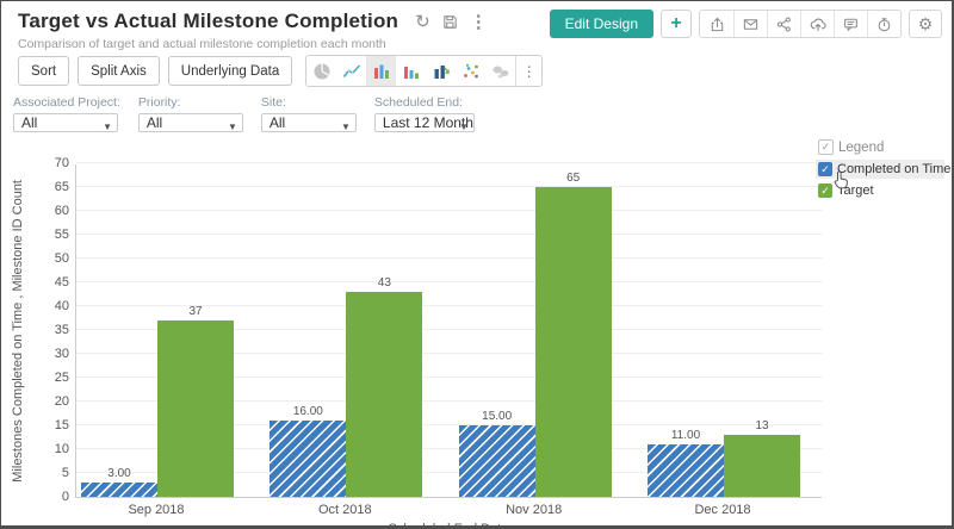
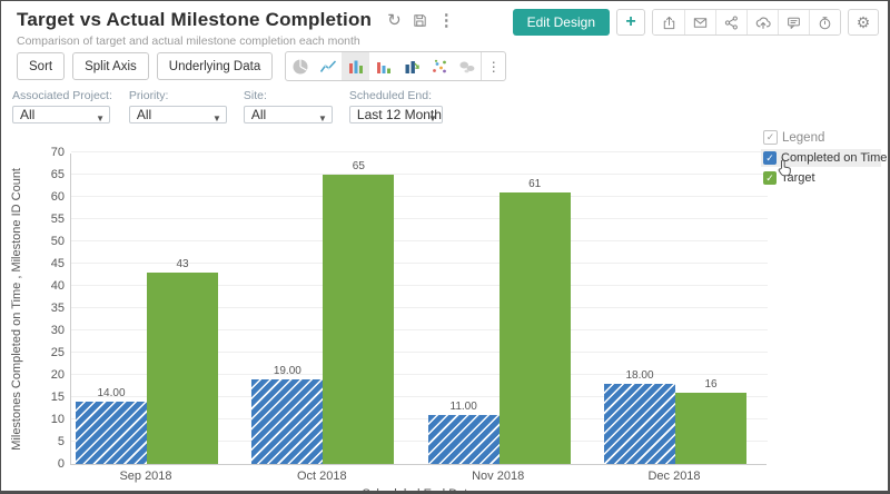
Completed on Time/Sep 2018: 3.00 -> 14.00
Target/Sep 2018: 37 -> 43
Completed on Time/Oct 2018: 16.00 -> 19.00
Target/Oct 2018: 43 -> 65
Completed on Time/Nov 2018: 15.00 -> 11.00
Target/Nov 2018: 65 -> 61
Completed on Time/Dec 2018: 11.00 -> 18.00
Target/Dec 2018: 13 -> 16
